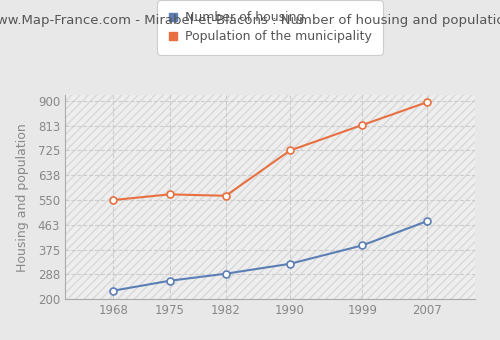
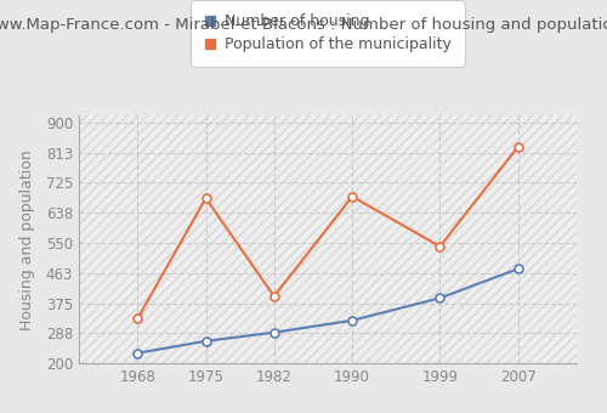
Population of the municipality/1968: 550 -> 330
Population of the municipality/1975: 570 -> 680
Population of the municipality/1982: 565 -> 395
Population of the municipality/1990: 725 -> 685
Population of the municipality/1999: 815 -> 540
Population of the municipality/2007: 895 -> 830
